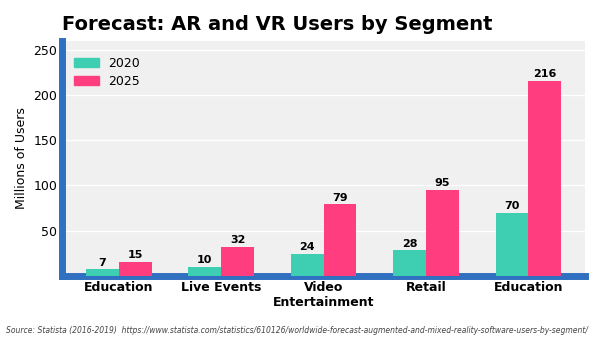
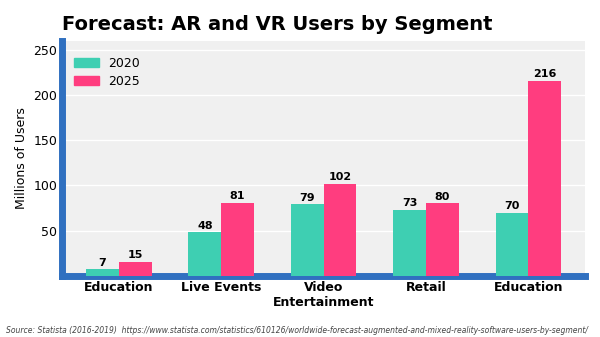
2020/Live Events: 10 -> 48
2025/Live Events: 32 -> 81
2020/Video Entertainment: 24 -> 79
2025/Video Entertainment: 79 -> 102
2020/Retail: 28 -> 73
2025/Retail: 95 -> 80
